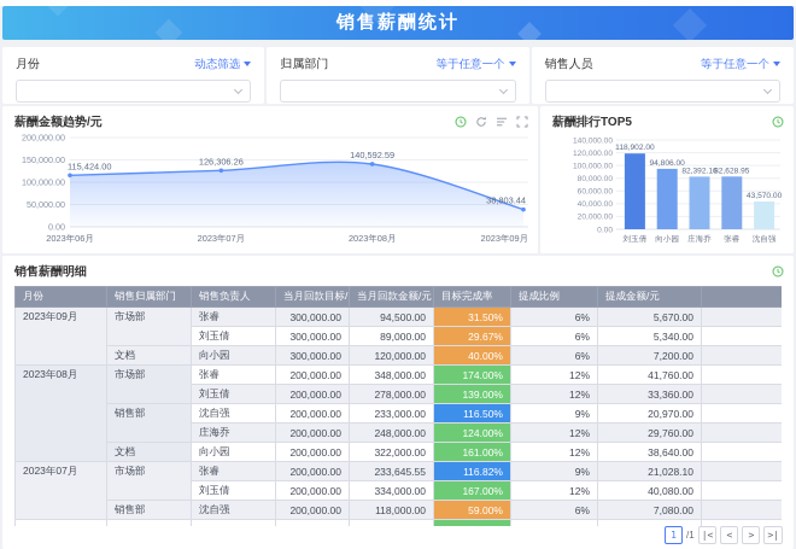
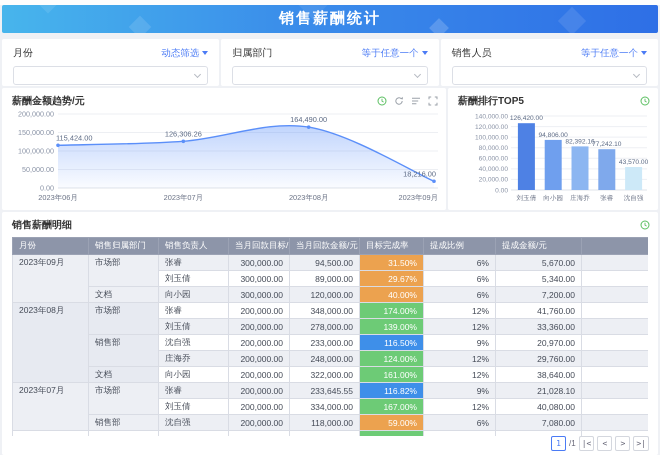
薪酬金额趋势/元/2023年08月: 140,592.59 -> 164,490.00
薪酬金额趋势/元/2023年09月: 38,803.44 -> 18,216.00
薪酬排行TOP5/刘玉倩: 118,902.00 -> 126,420.00
薪酬排行TOP5/张睿: 82,628.95 -> 77,242.10
